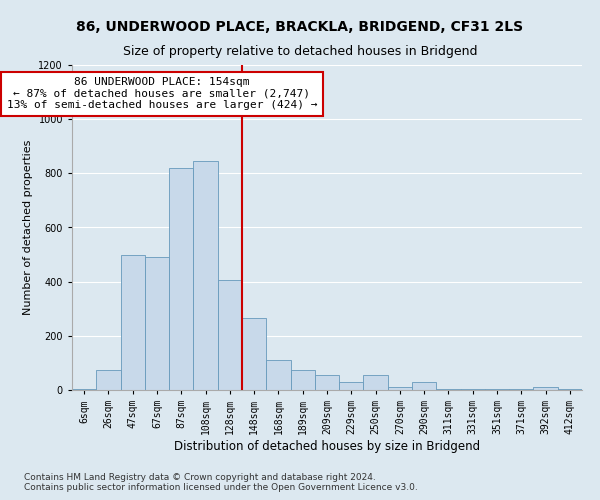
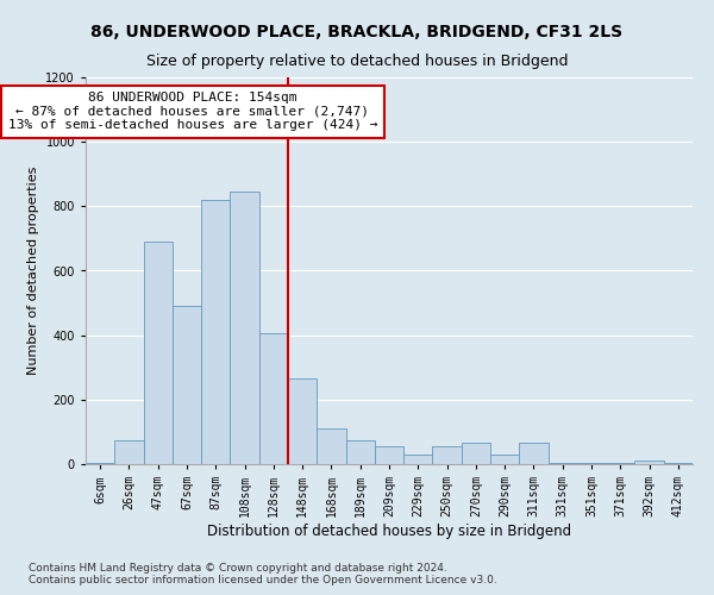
47sqm: 500 -> 690
270sqm: 10 -> 65
311sqm: 5 -> 65
